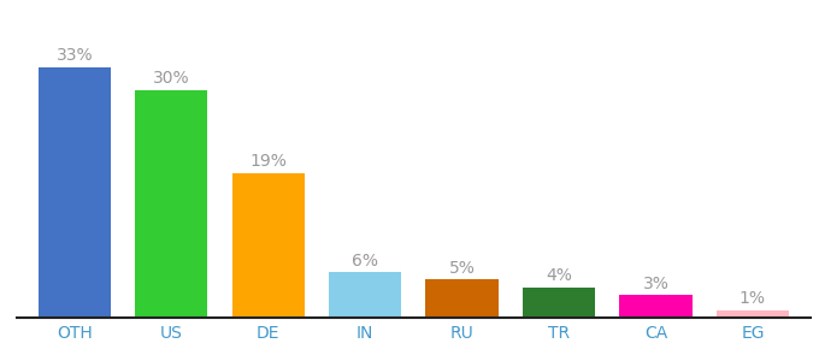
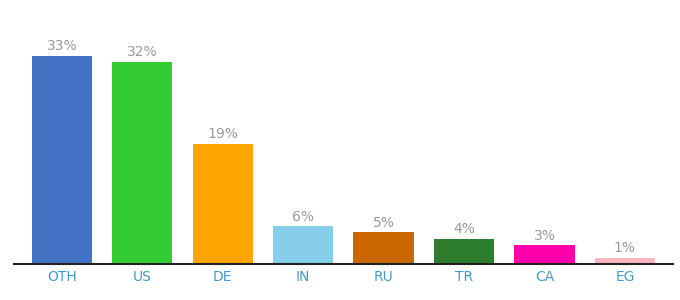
US: 30% -> 32%
